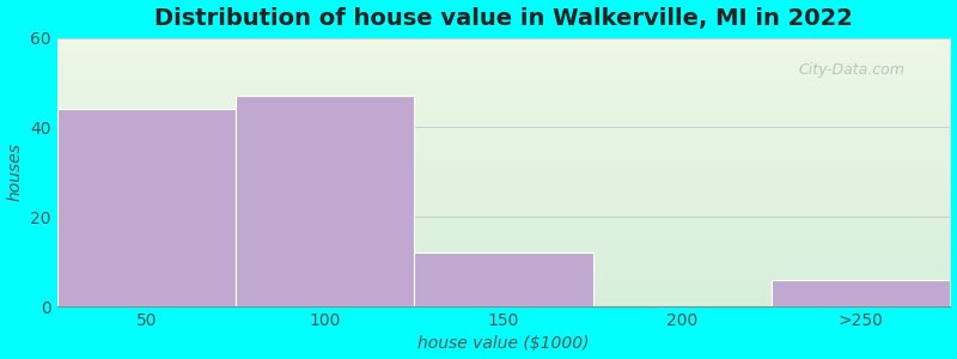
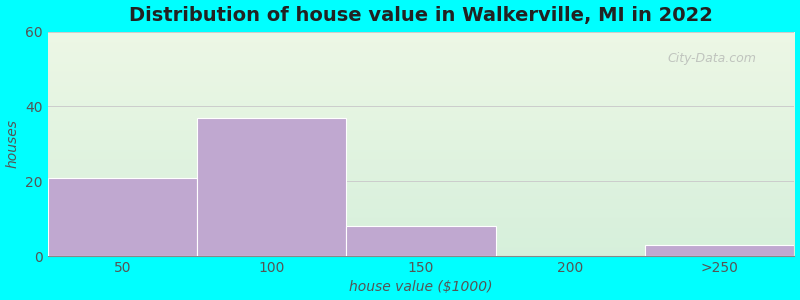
50: 44 -> 21
100: 47 -> 37
150: 12 -> 8
>250: 6 -> 3
